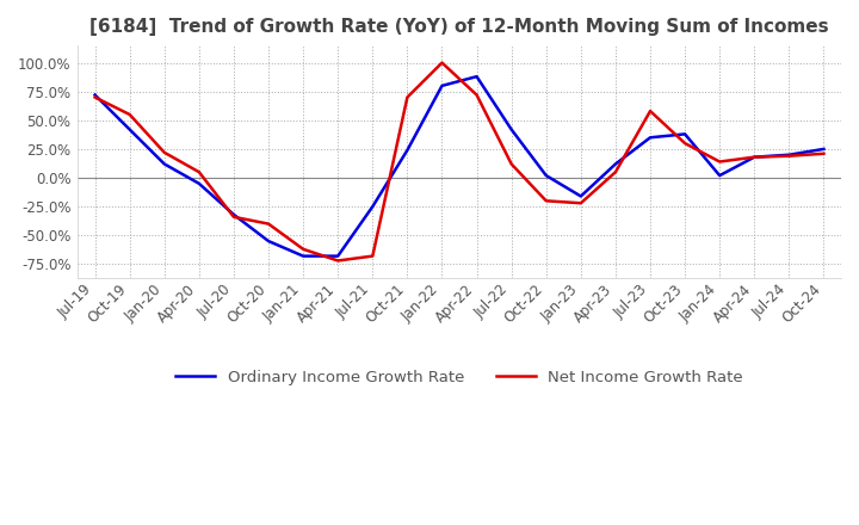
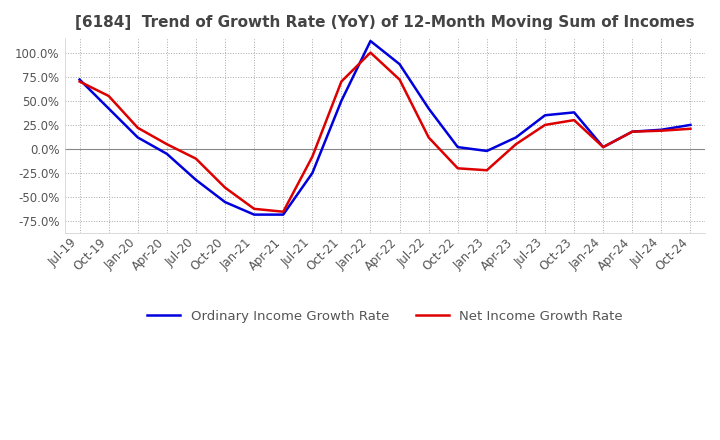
Net Income Growth Rate/Jul-20: -34% -> -10%
Net Income Growth Rate/Apr-21: -72% -> -65%
Net Income Growth Rate/Jul-21: -68% -> -8%
Ordinary Income Growth Rate/Oct-21: 24% -> 50%
Ordinary Income Growth Rate/Jan-22: 80% -> 112%
Ordinary Income Growth Rate/Jan-23: -16% -> -2%
Net Income Growth Rate/Jul-23: 58% -> 25%
Net Income Growth Rate/Jan-24: 14% -> 2%
